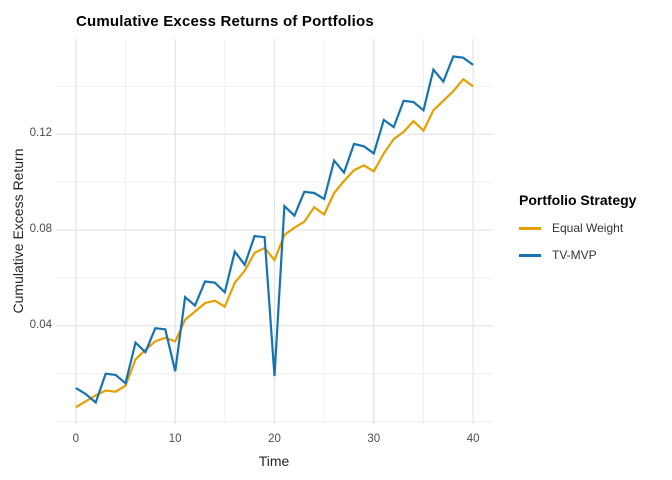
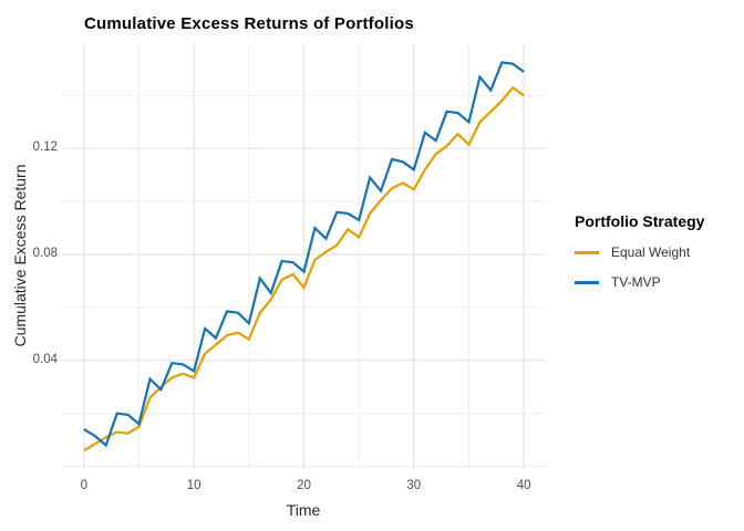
TV-MVP/10: 0.021 -> 0.036
TV-MVP/20: 0.019 -> 0.073
